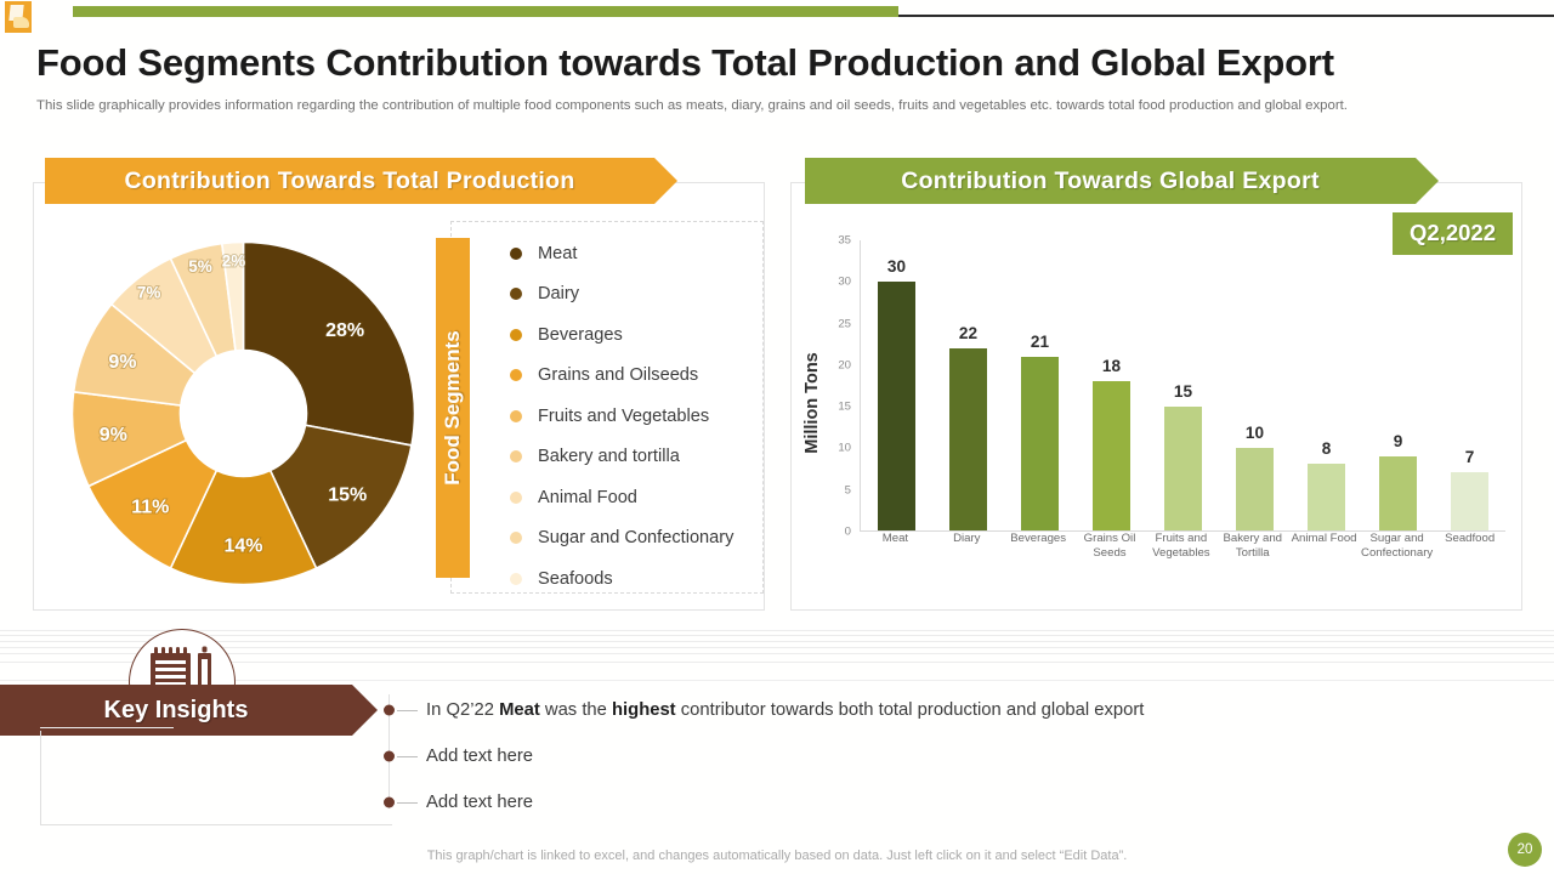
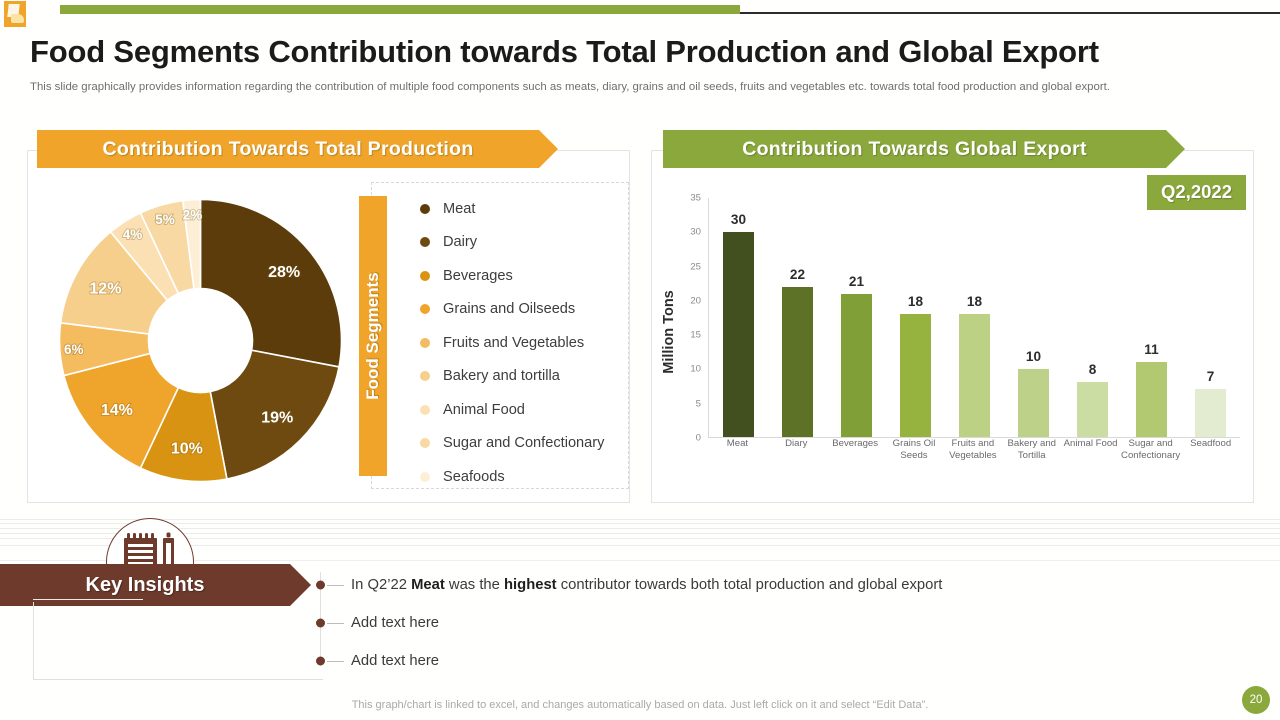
Contribution Towards Total Production/Dairy: 15% -> 19%
Contribution Towards Total Production/Beverages: 14% -> 10%
Contribution Towards Total Production/Grains and Oilseeds: 11% -> 14%
Contribution Towards Total Production/Fruits and Vegetables: 9% -> 6%
Contribution Towards Total Production/Bakery and tortilla: 9% -> 12%
Contribution Towards Total Production/Animal Food: 7% -> 4%
Contribution Towards Global Export/Fruits and Vegetables: 15 -> 18
Contribution Towards Global Export/Sugar and Confectionary: 9 -> 11
